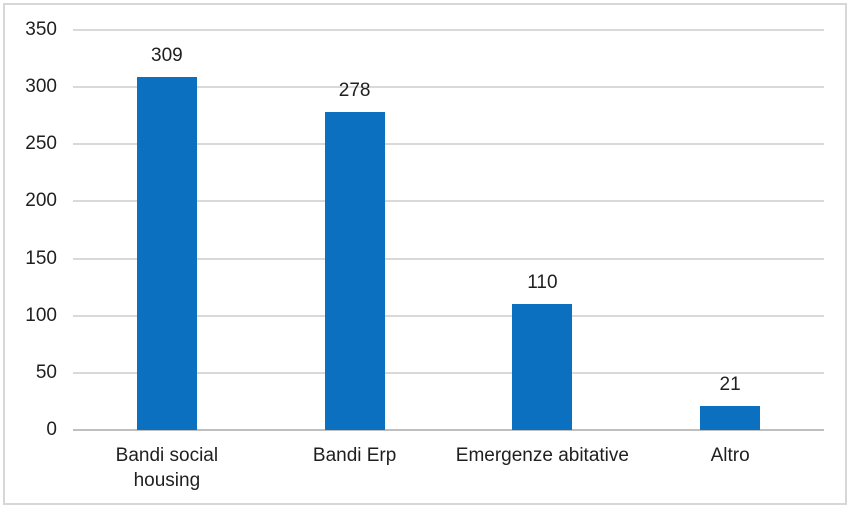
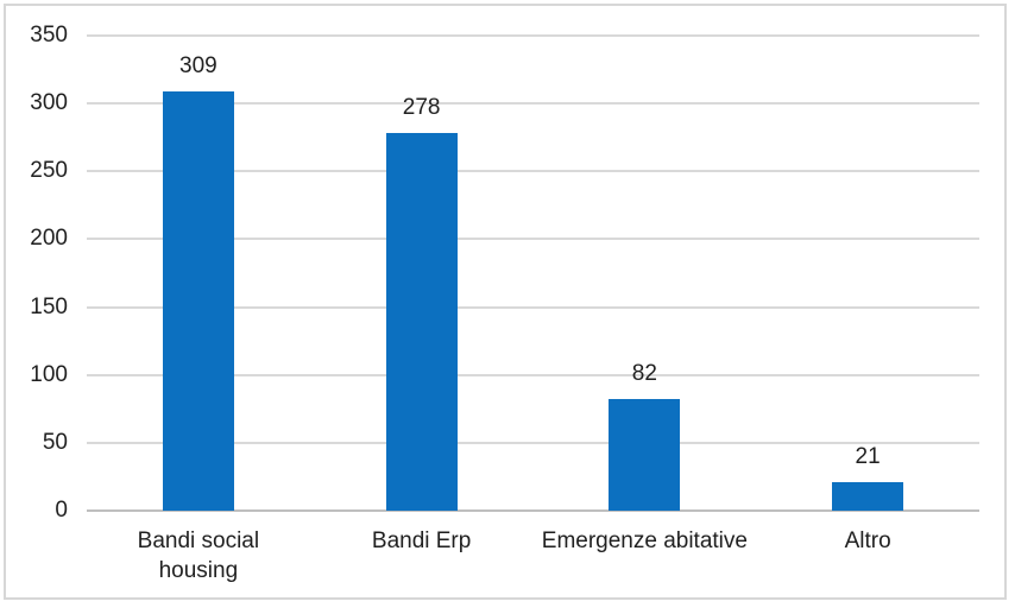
Emergenze abitative: 110 -> 82
